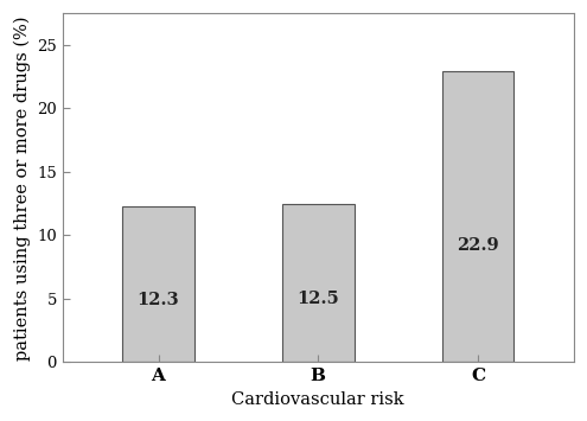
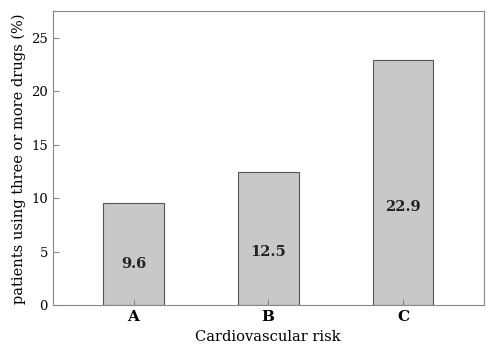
A: 12.3 -> 9.6
